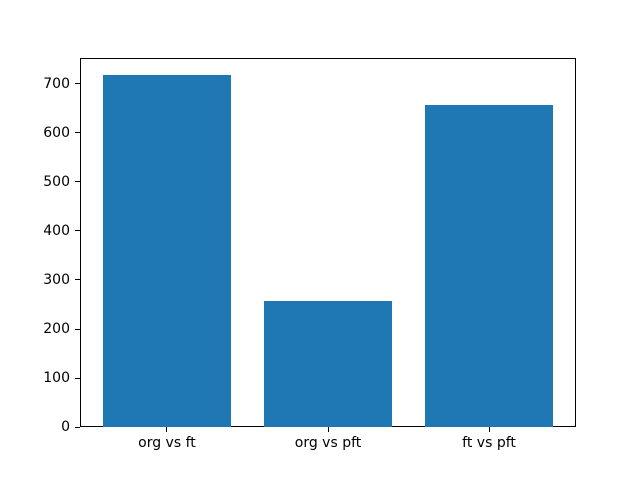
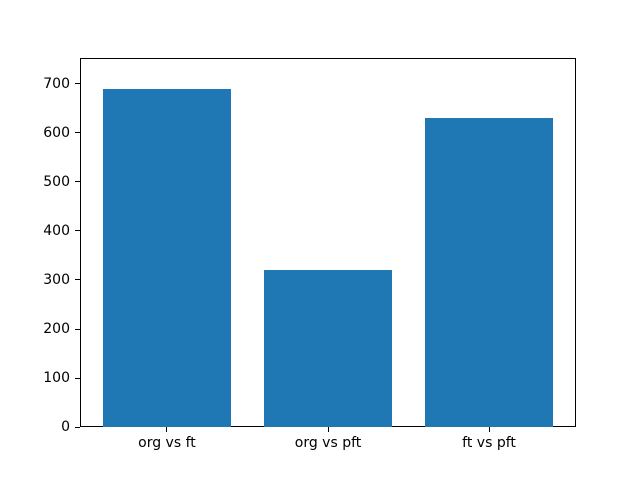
org vs ft: 720 -> 690
org vs pft: 260 -> 320
ft vs pft: 660 -> 630
